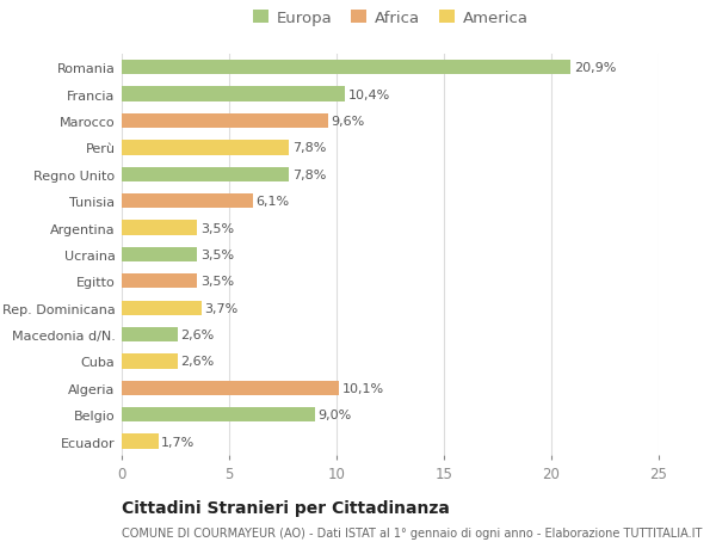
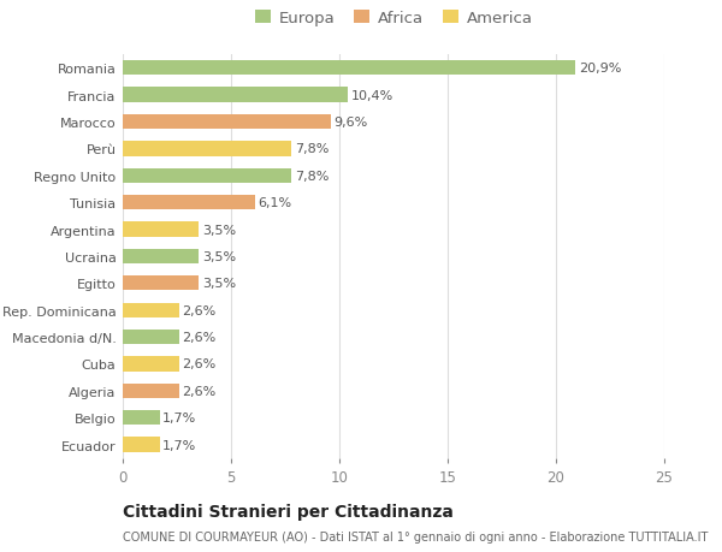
Rep. Dominicana: 3,7% -> 2,6%
Algeria: 10,1% -> 2,6%
Belgio: 9,0% -> 1,7%
